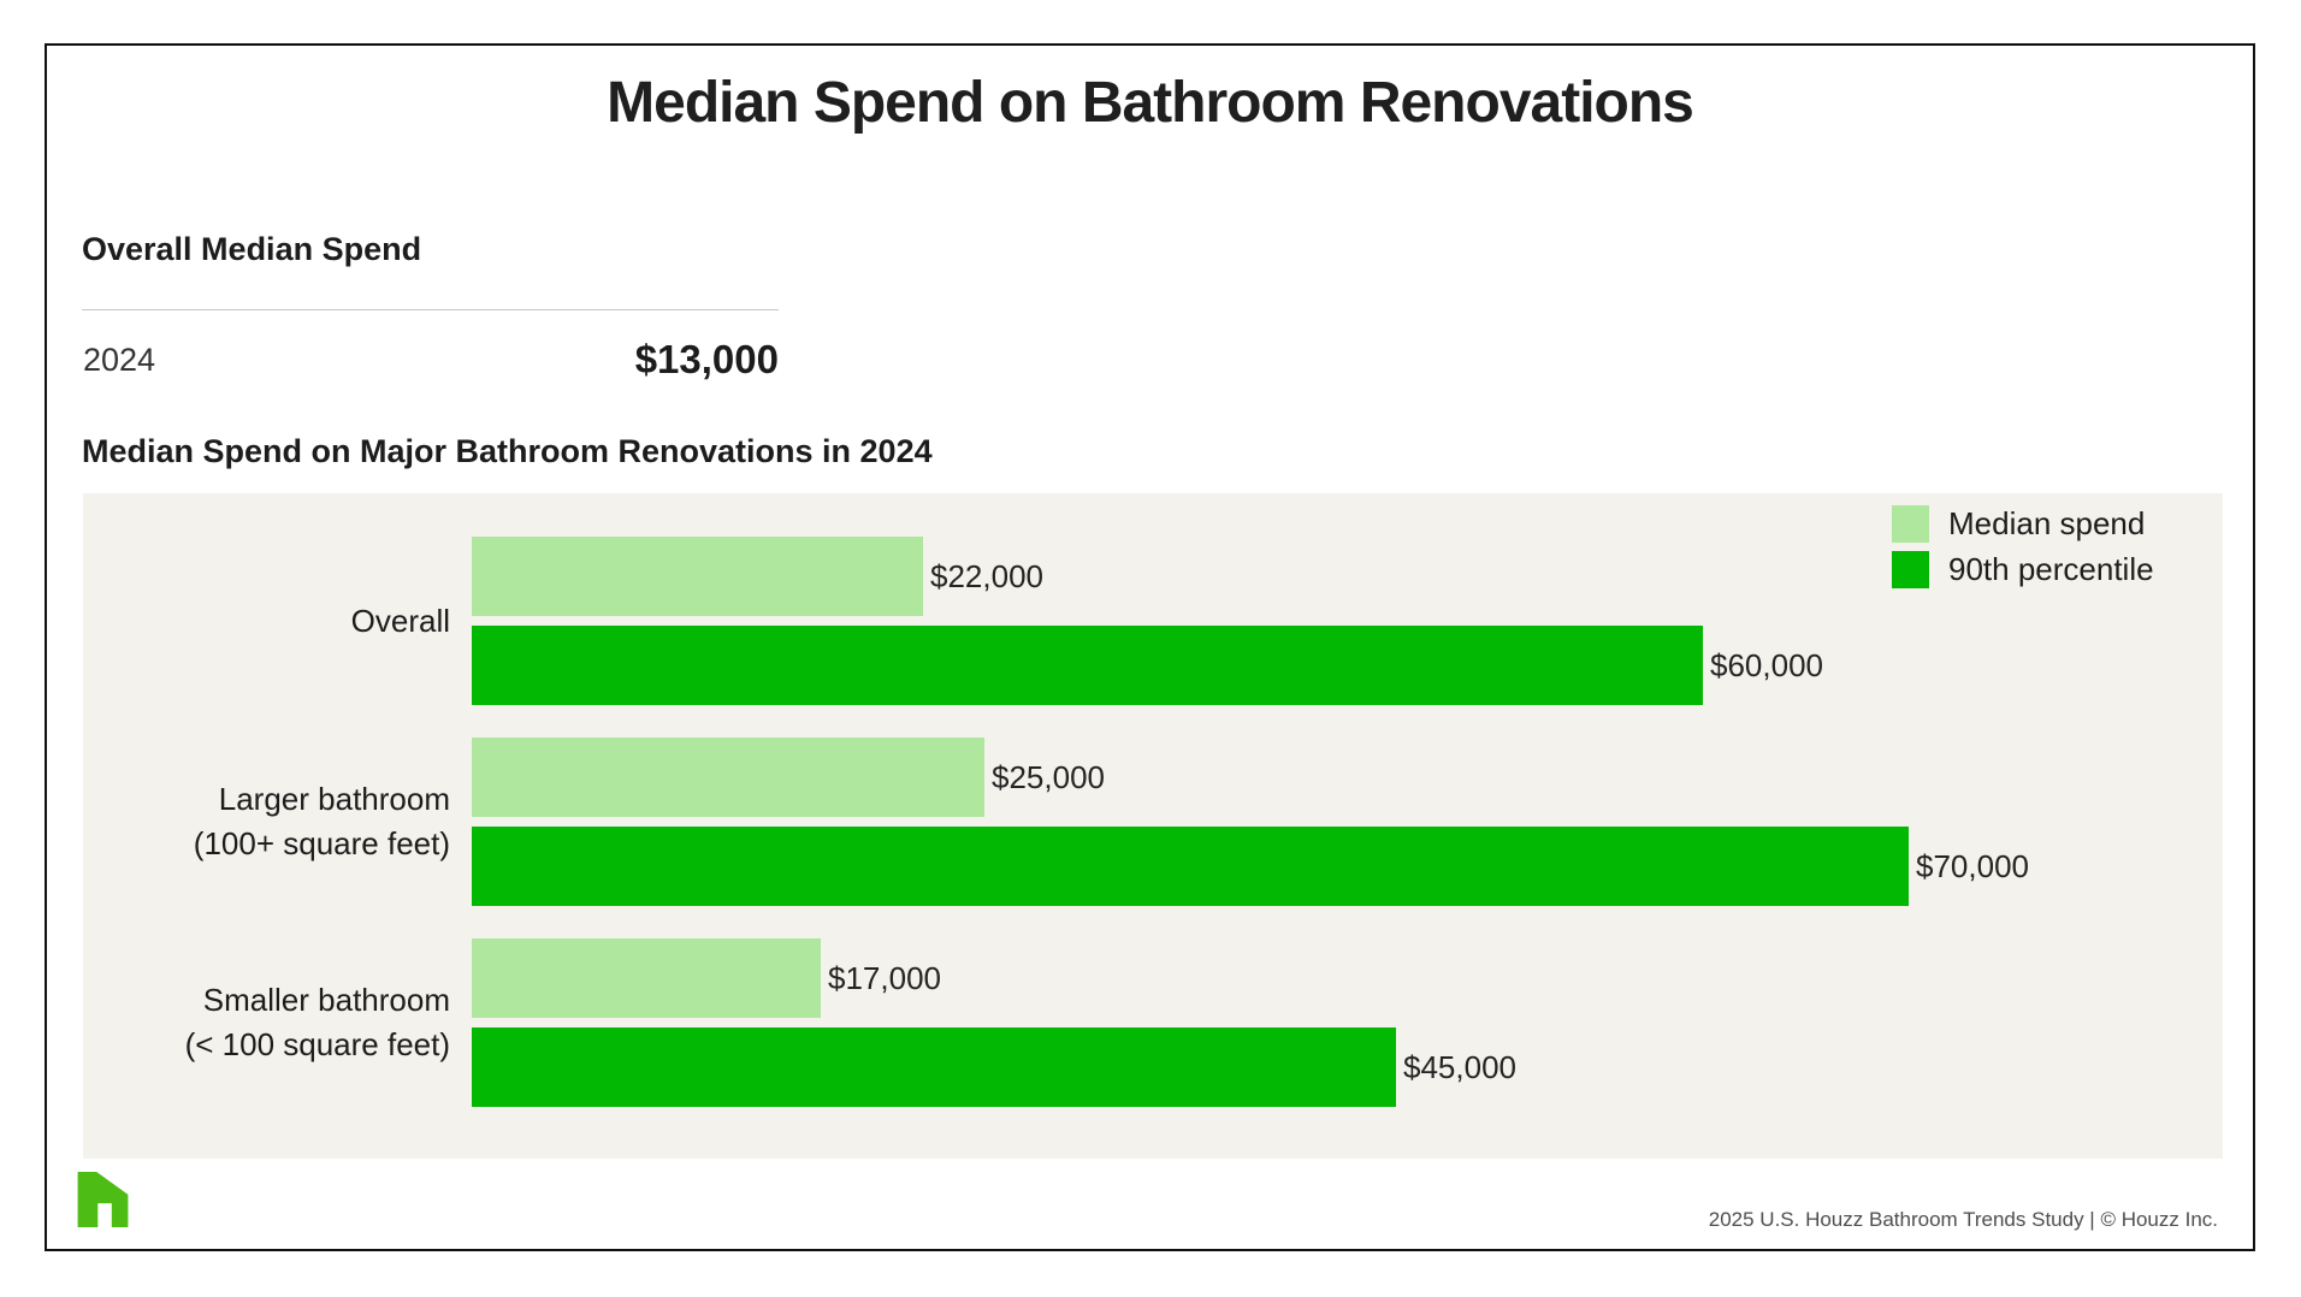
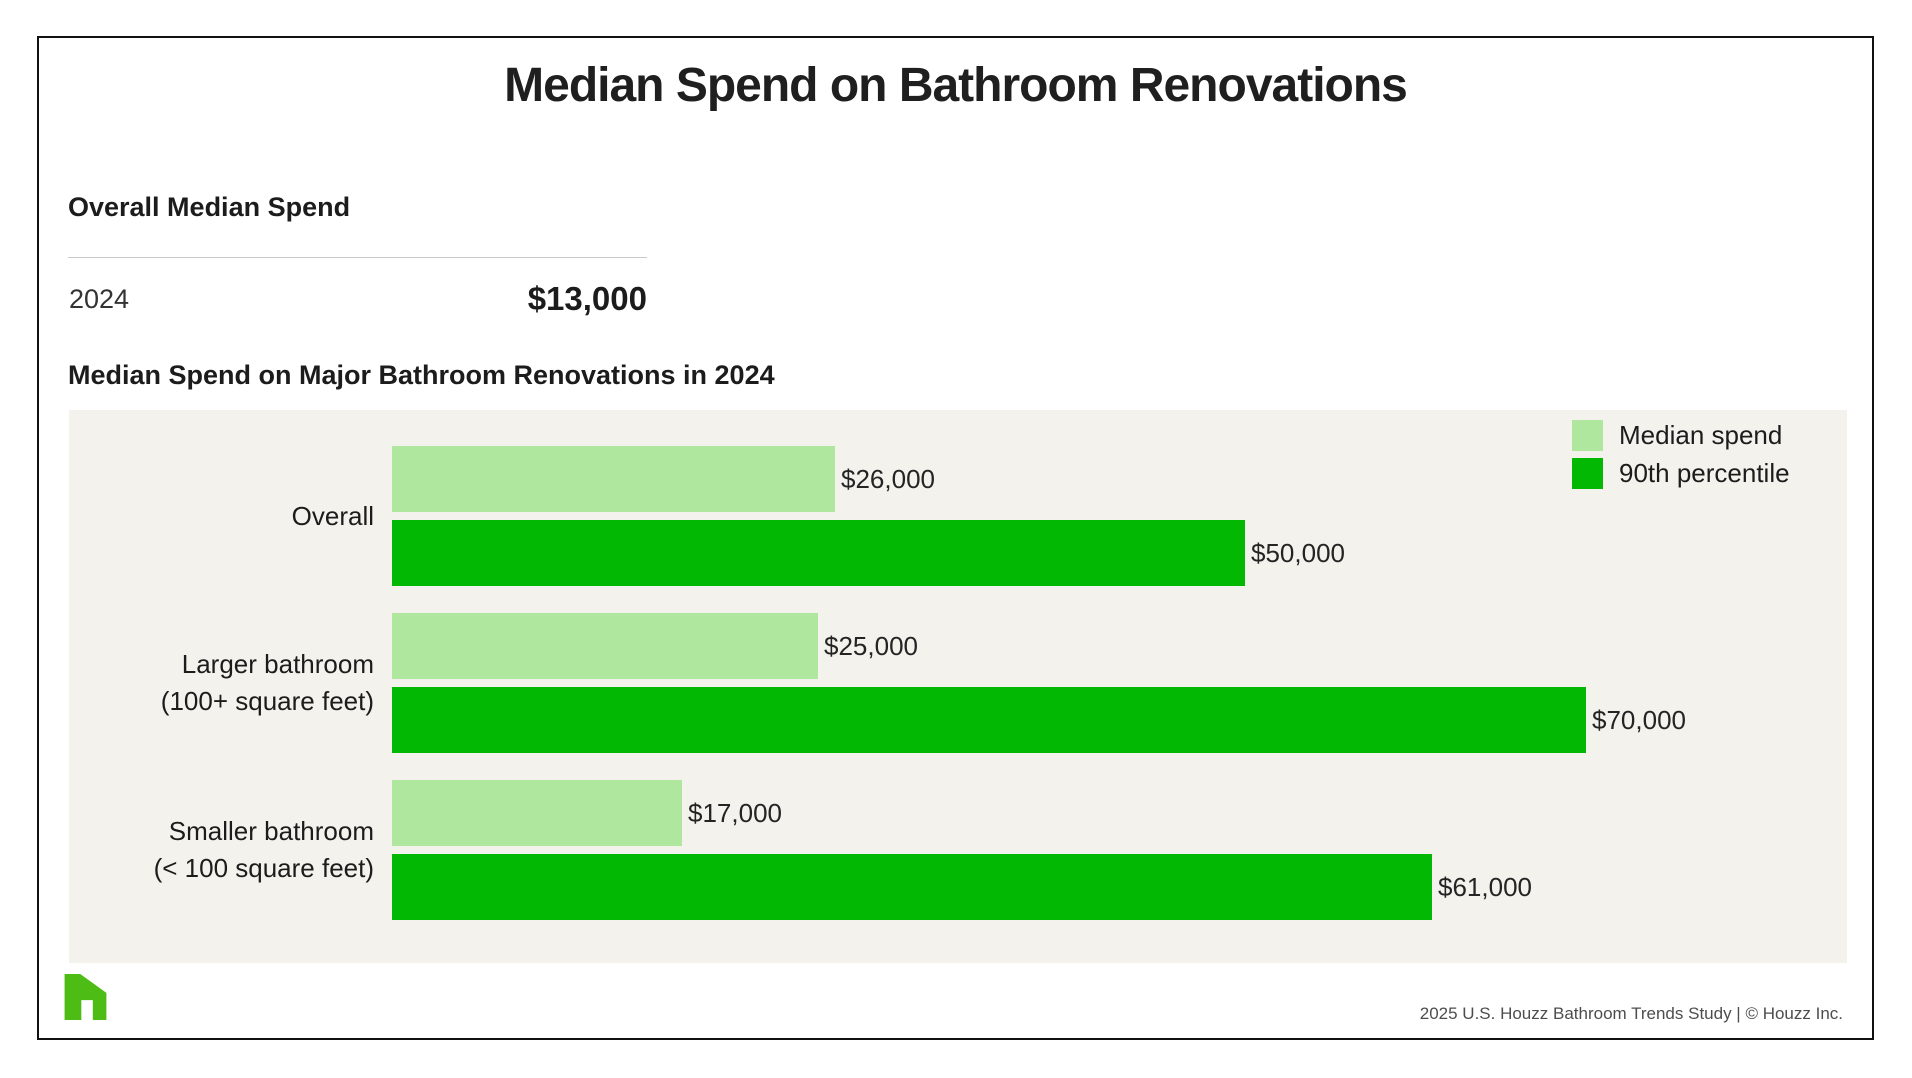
Median spend/Overall: $22,000 -> $26,000
90th percentile/Overall: $60,000 -> $50,000
90th percentile/Smaller bathroom (< 100 square feet): $45,000 -> $61,000
